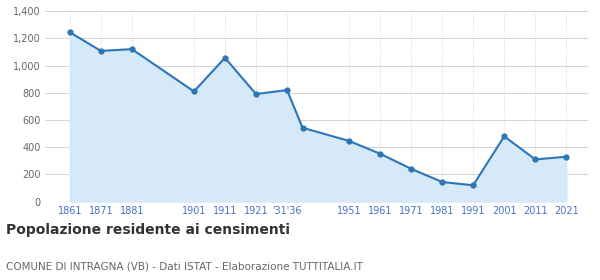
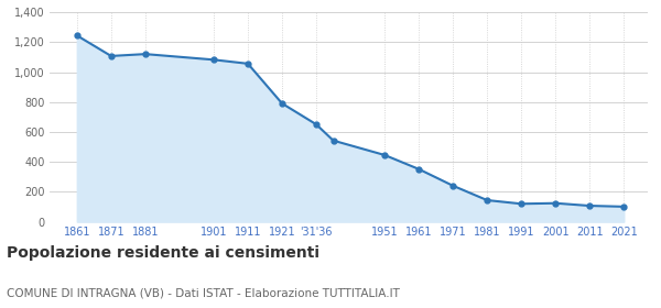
1901: 810 -> 1,080
'31'36: 820 -> 650
2001: 480 -> 120
2011: 310 -> 110
2021: 330 -> 100
